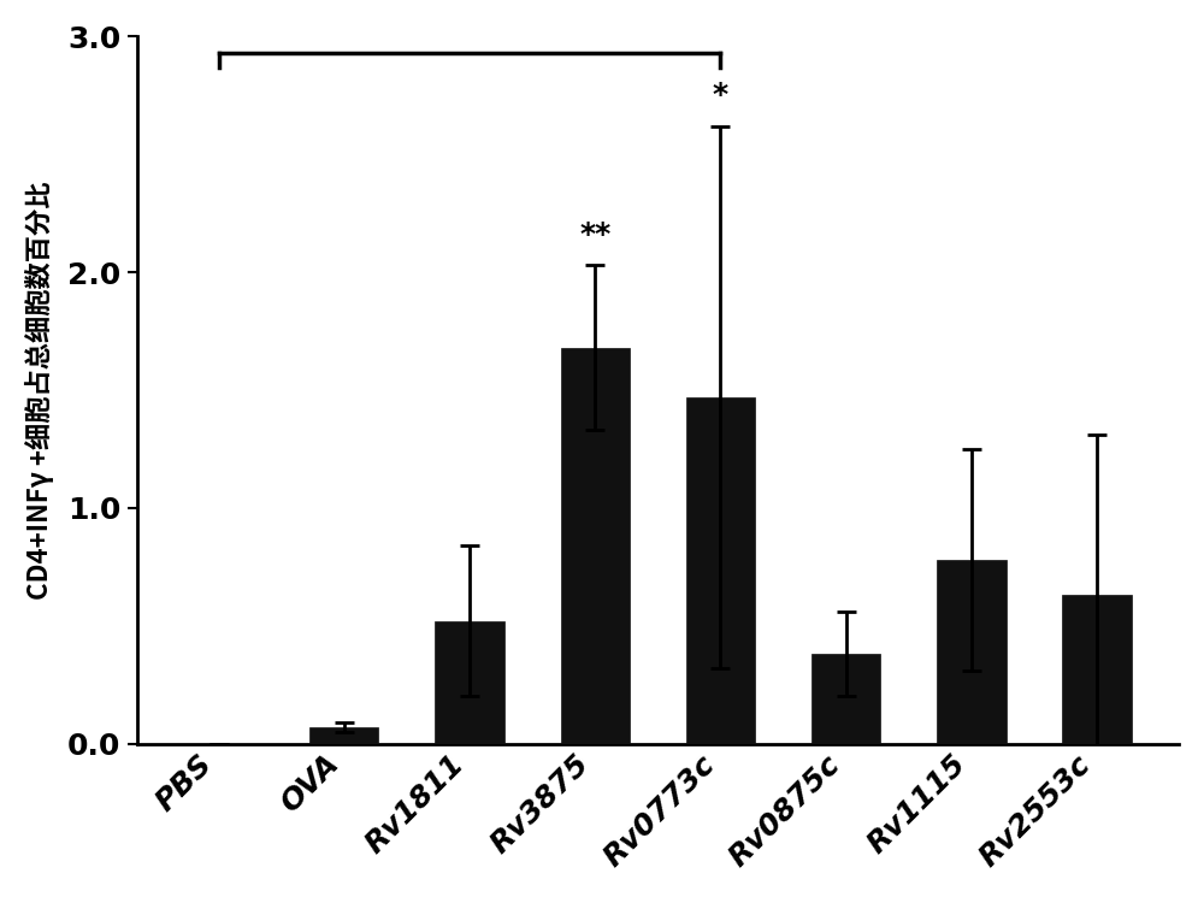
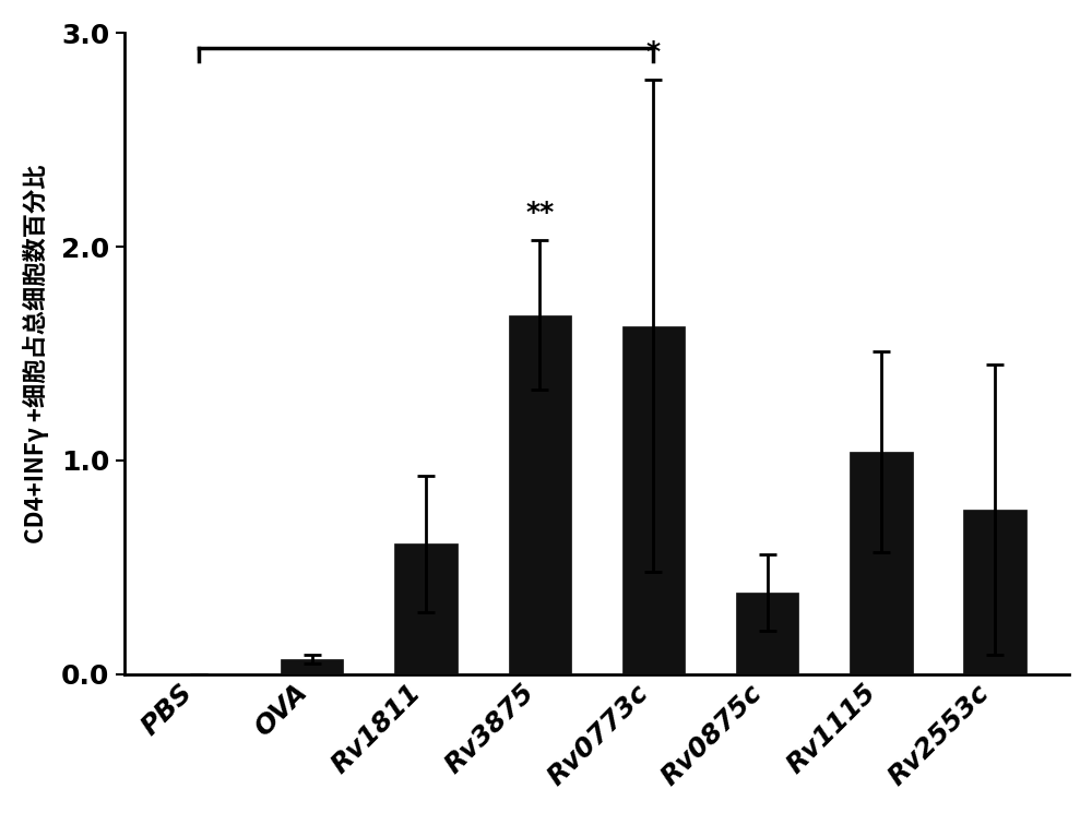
Rv1811: 0.52 -> 0.61
Rv0773c: 1.47 -> 1.63
Rv1115: 0.78 -> 1.04
Rv2553c: 0.63 -> 0.77
